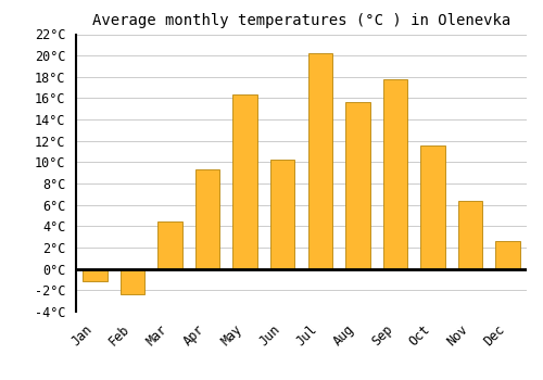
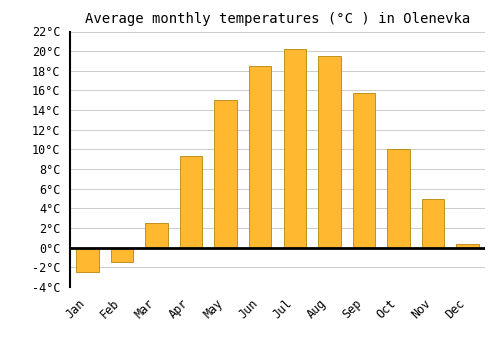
Jan: -1.2°C -> -2.5°C
Feb: -2.4°C -> -1.5°C
Mar: 4.4°C -> 2.5°C
May: 16.4°C -> 15.0°C
Jun: 10.2°C -> 18.5°C
Aug: 15.6°C -> 19.5°C
Sep: 17.8°C -> 15.7°C
Oct: 11.6°C -> 10.0°C
Nov: 6.4°C -> 5.0°C
Dec: 2.6°C -> 0.4°C
